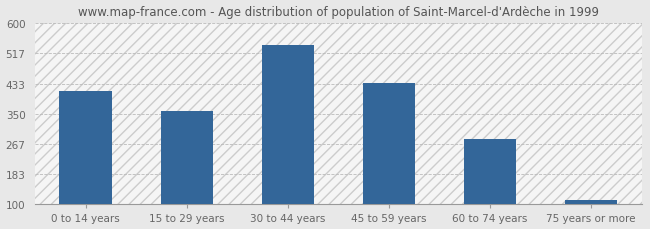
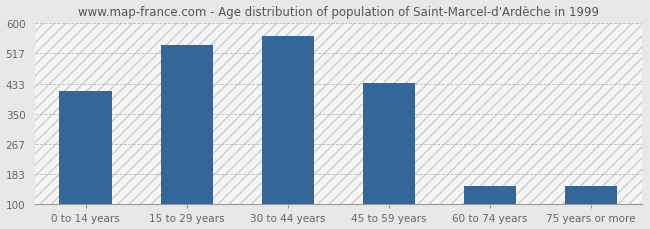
15 to 29 years: 356 -> 540
30 to 44 years: 540 -> 565
60 to 74 years: 281 -> 150
75 years or more: 112 -> 150
